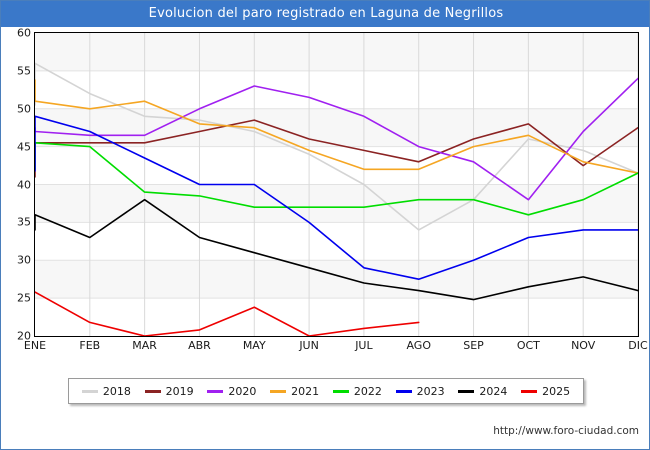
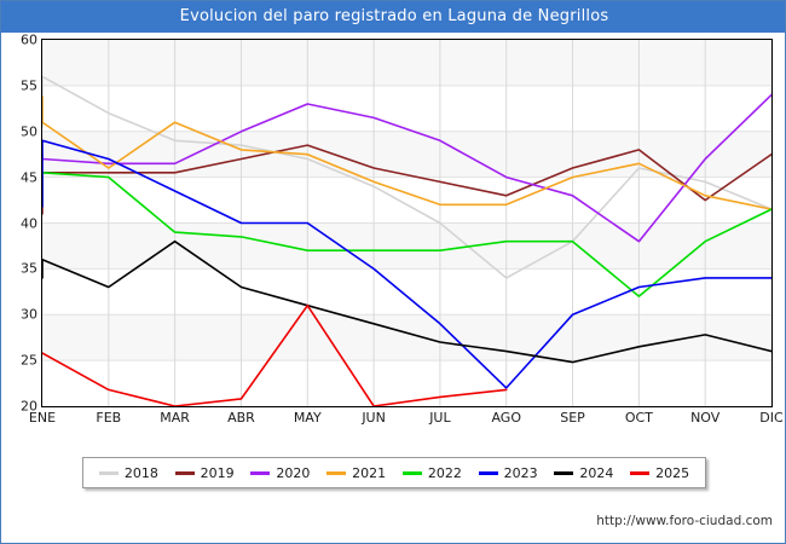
2021/FEB: 50 -> 46
2025/MAY: 24 -> 31
2023/AGO: 28 -> 22
2022/OCT: 36 -> 32
